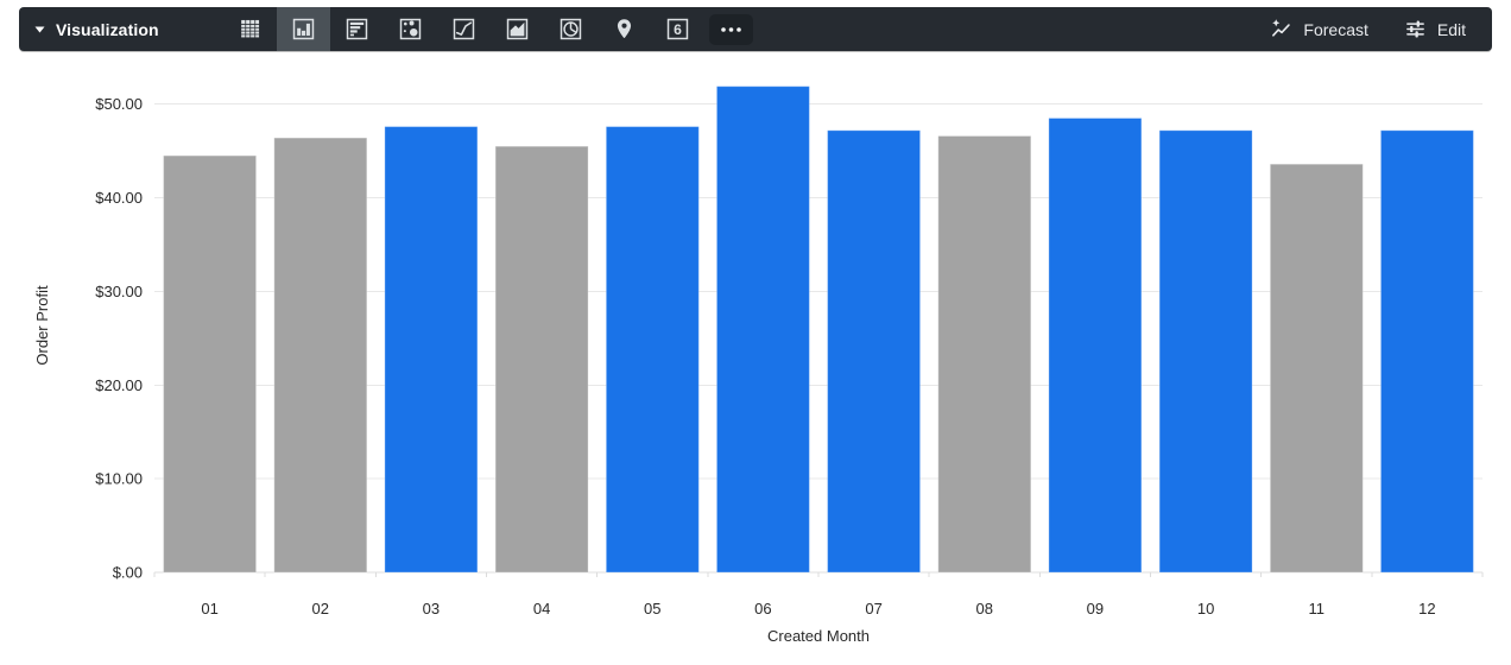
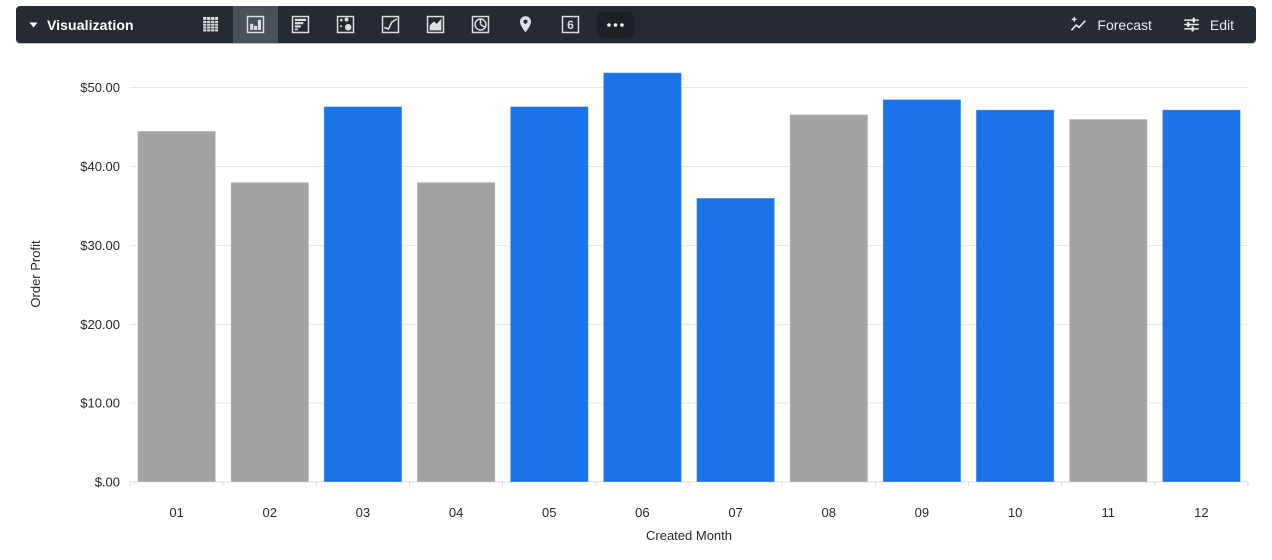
02: $46 -> $38
04: $46 -> $38
07: $47 -> $36
11: $44 -> $46
